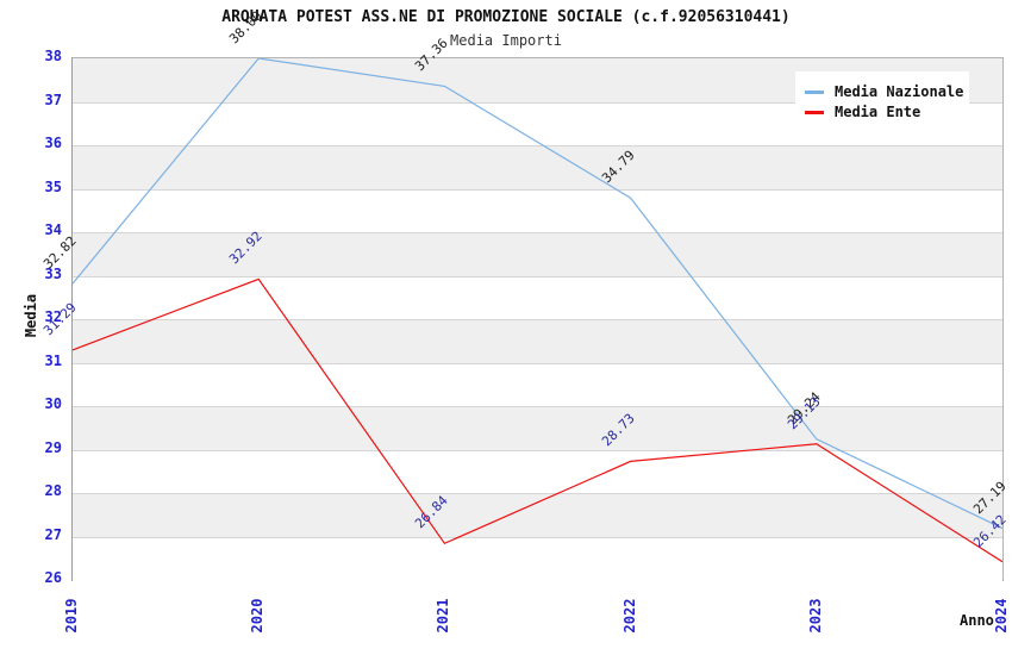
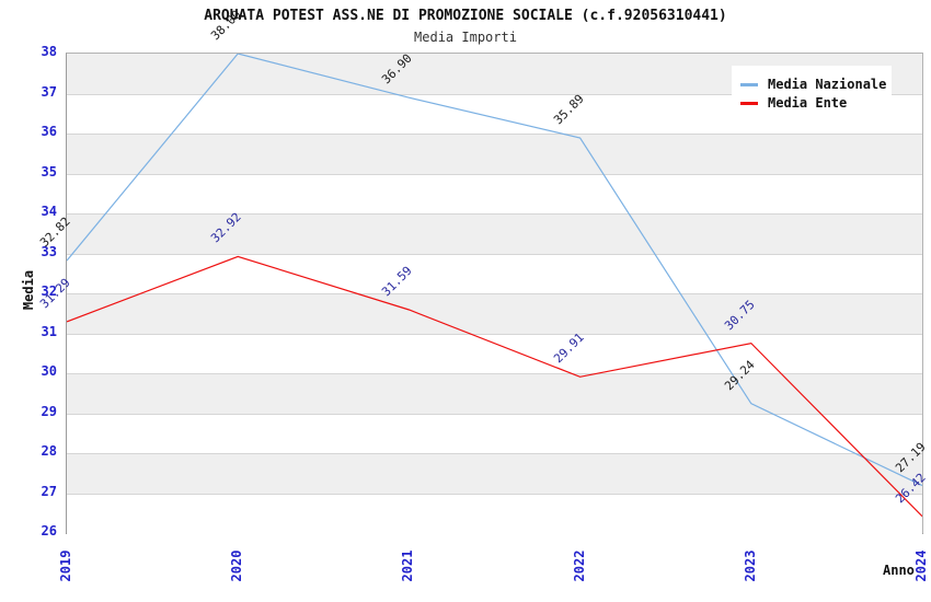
Media Nazionale/2021: 37.36 -> 36.90
Media Ente/2021: 26.84 -> 31.59
Media Nazionale/2022: 34.79 -> 35.89
Media Ente/2022: 28.73 -> 29.91
Media Ente/2023: 29.13 -> 30.75
